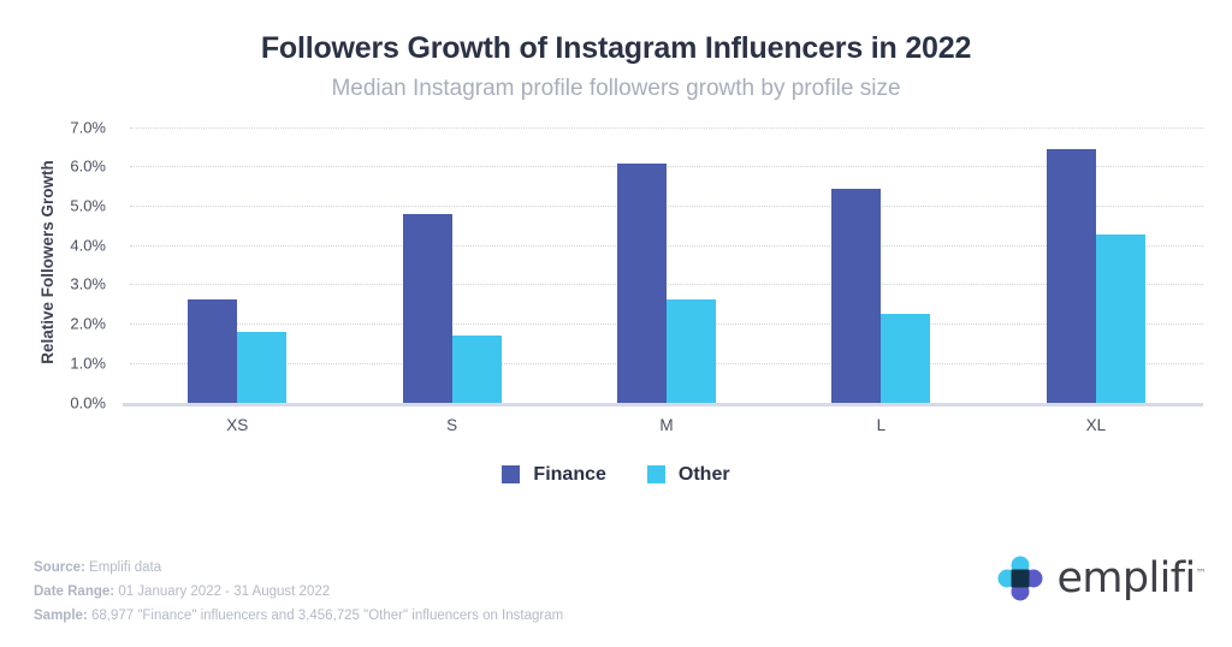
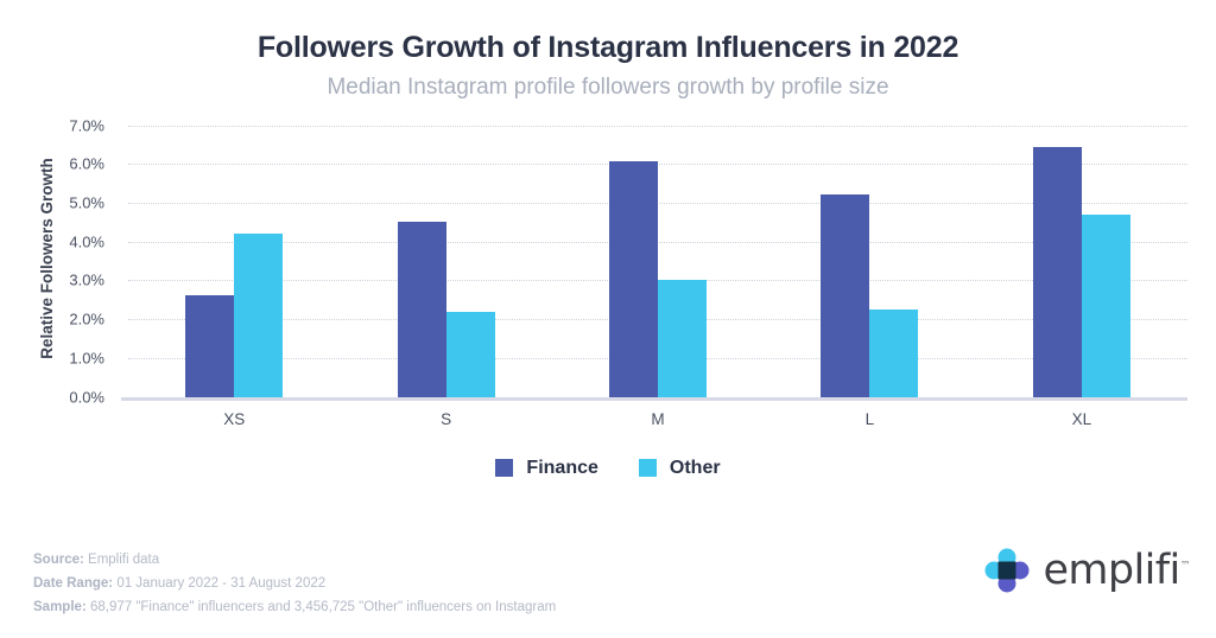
Other/XS: 1.8% -> 4.2%
Finance/S: 4.8% -> 4.5%
Other/S: 1.7% -> 2.2%
Other/M: 2.6% -> 3.0%
Finance/L: 5.4% -> 5.2%
Other/XL: 4.3% -> 4.7%
